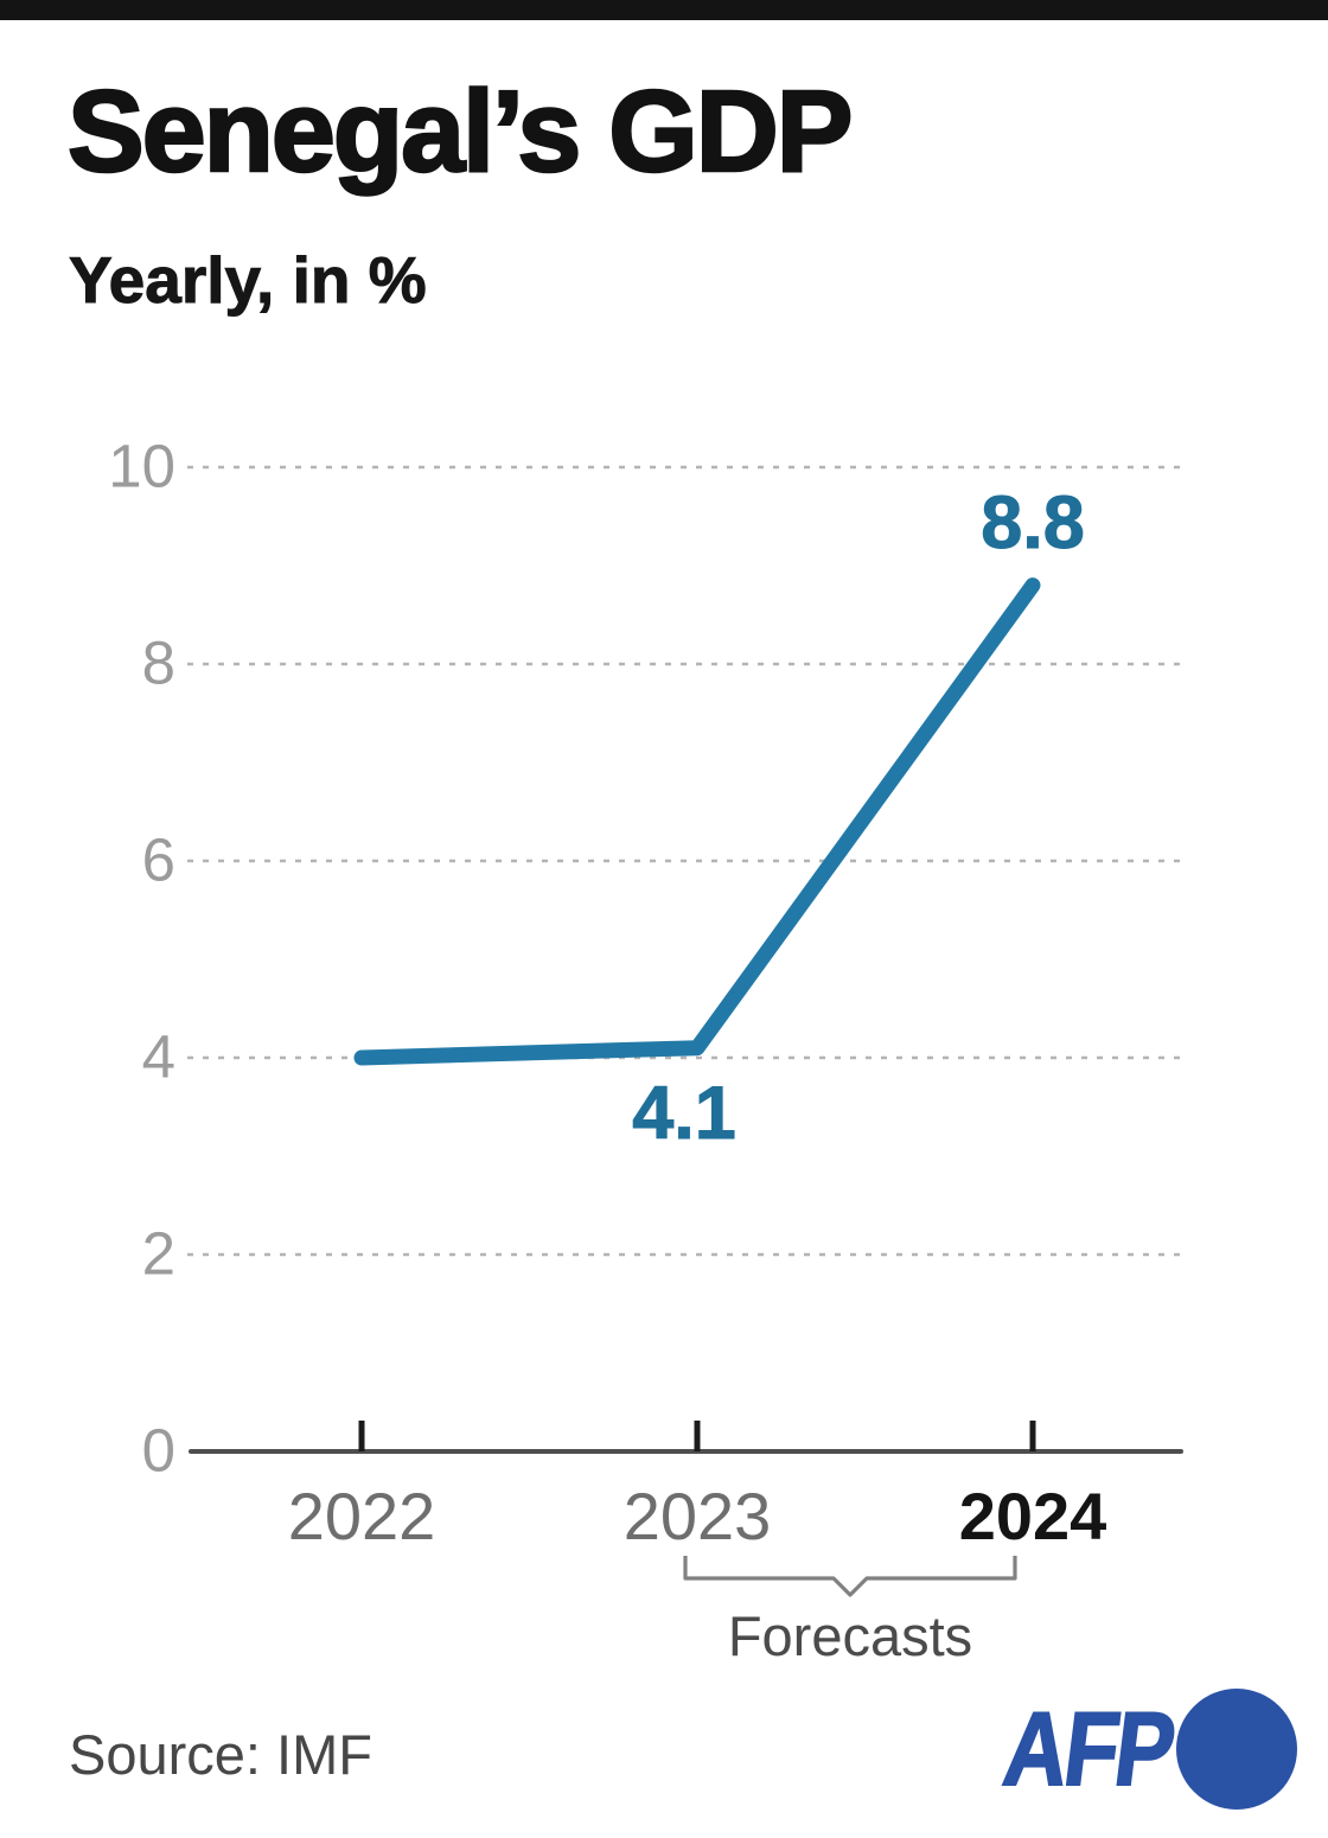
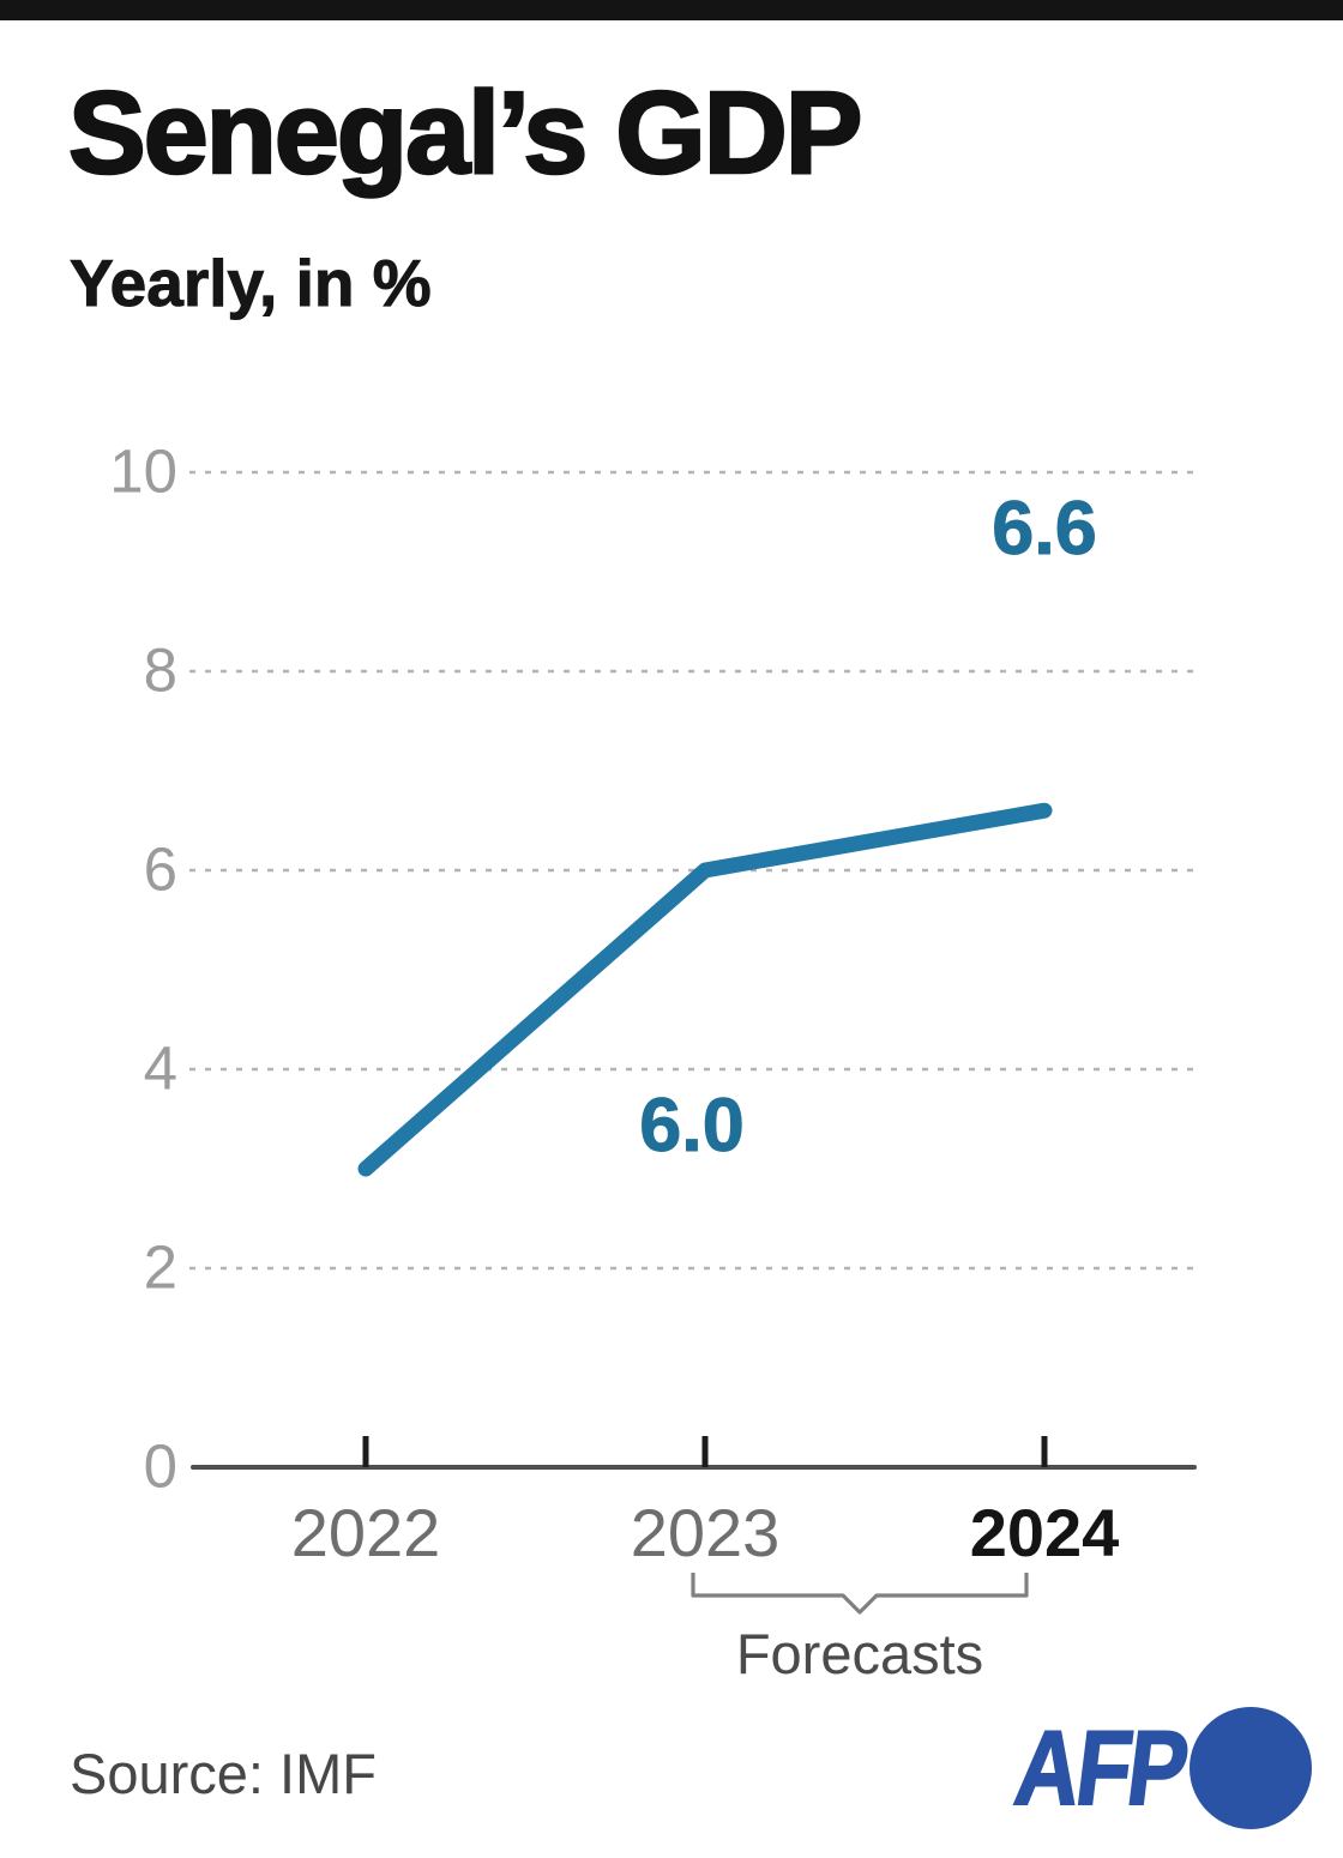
2022: 4.0 -> 3.0
2023: 4.1 -> 6.0
2024: 8.8 -> 6.6
